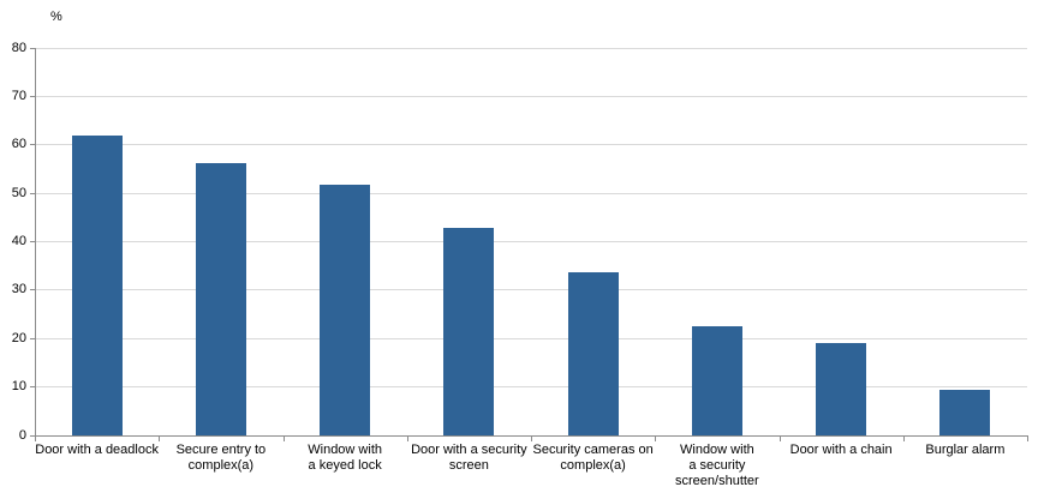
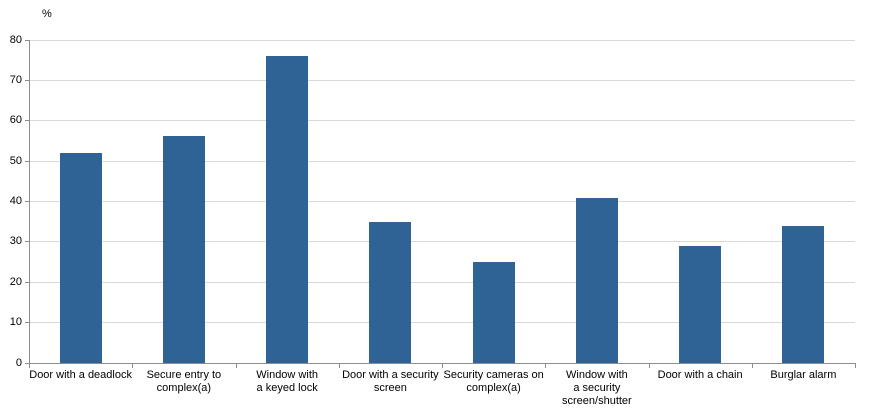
Door with a deadlock: 62 -> 52
Window with a keyed lock: 52 -> 76
Door with a security screen: 43 -> 35
Security cameras on complex(a): 34 -> 25
Window with a security screen/shutter: 23 -> 41
Door with a chain: 19 -> 29
Burglar alarm: 9 -> 34
